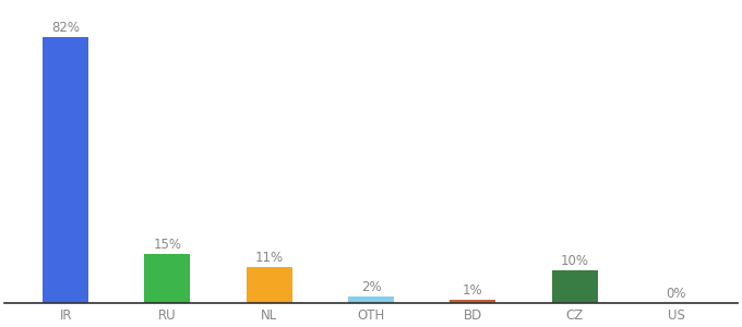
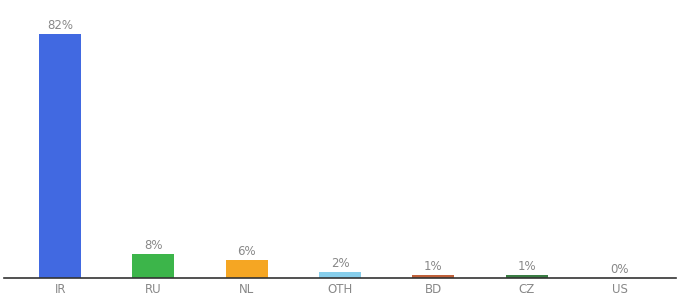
RU: 15% -> 8%
NL: 11% -> 6%
CZ: 10% -> 1%
